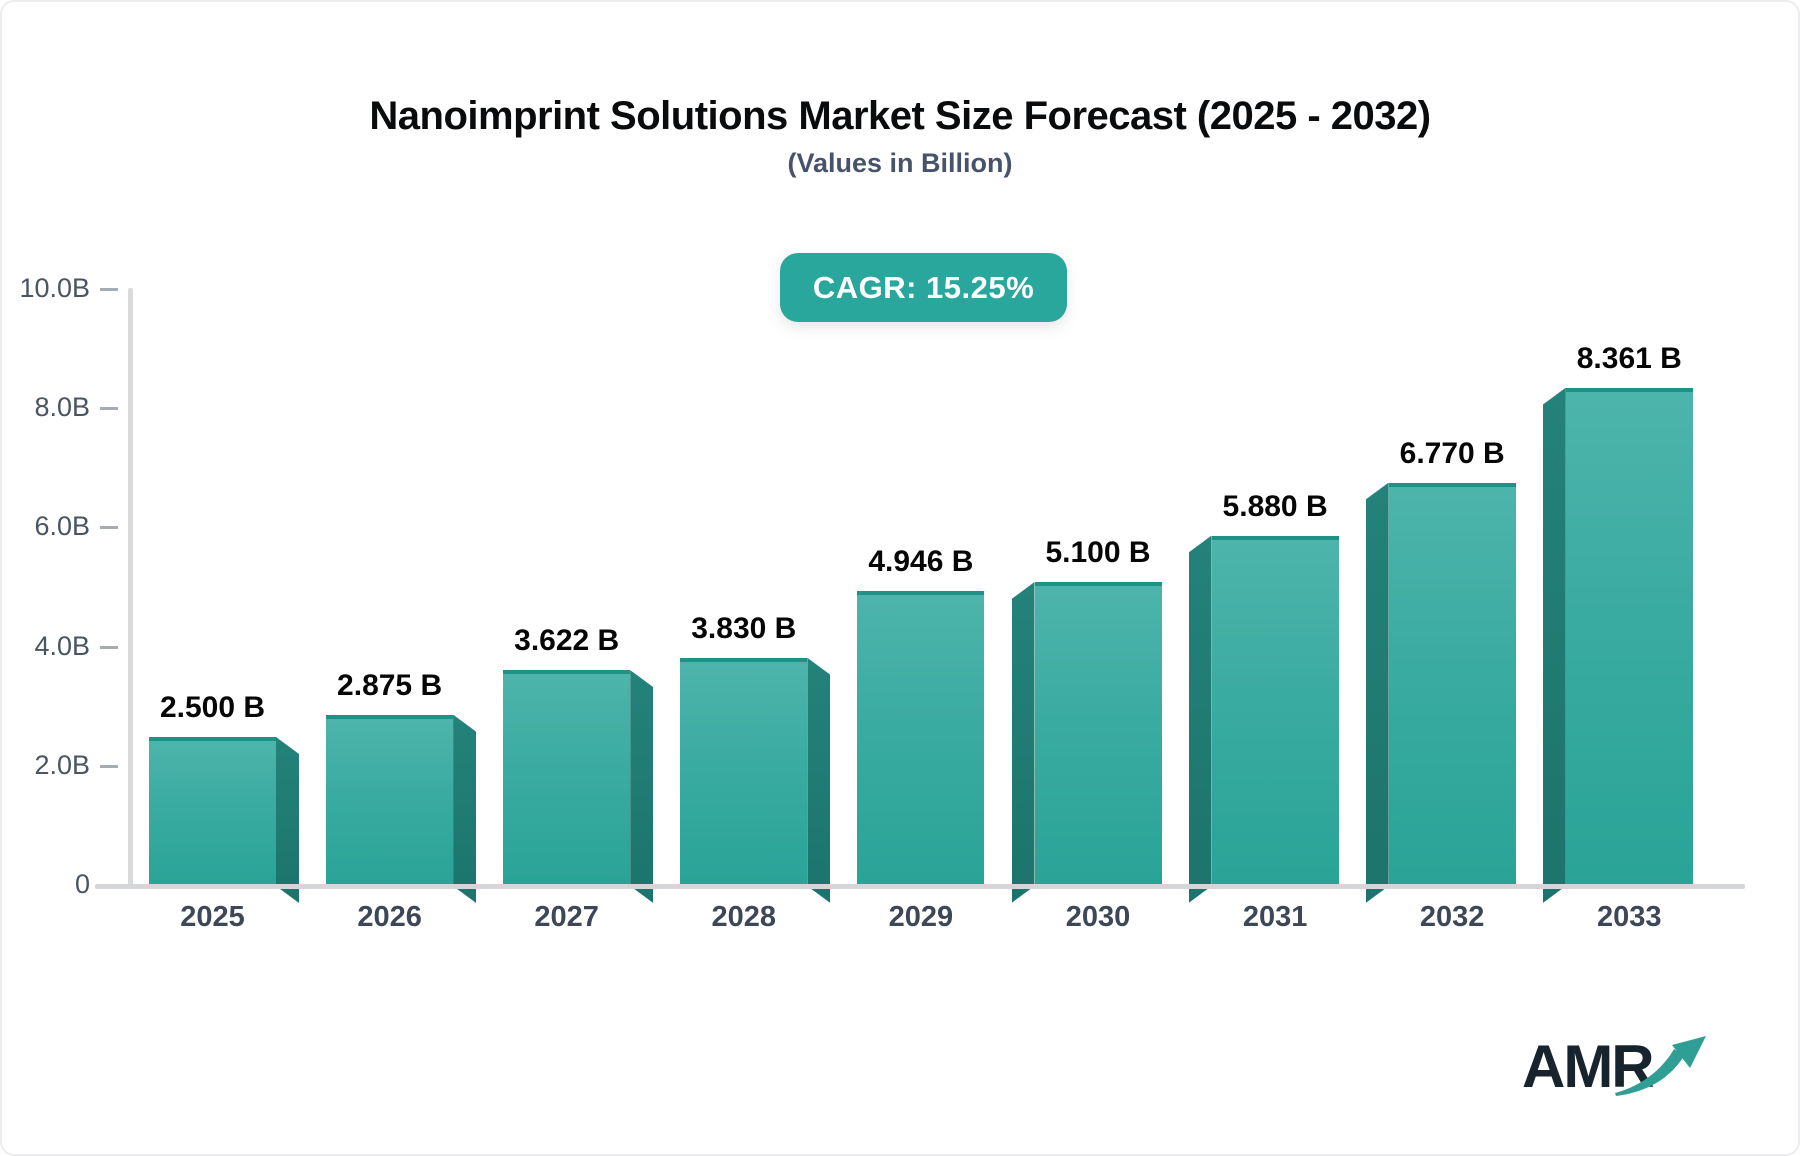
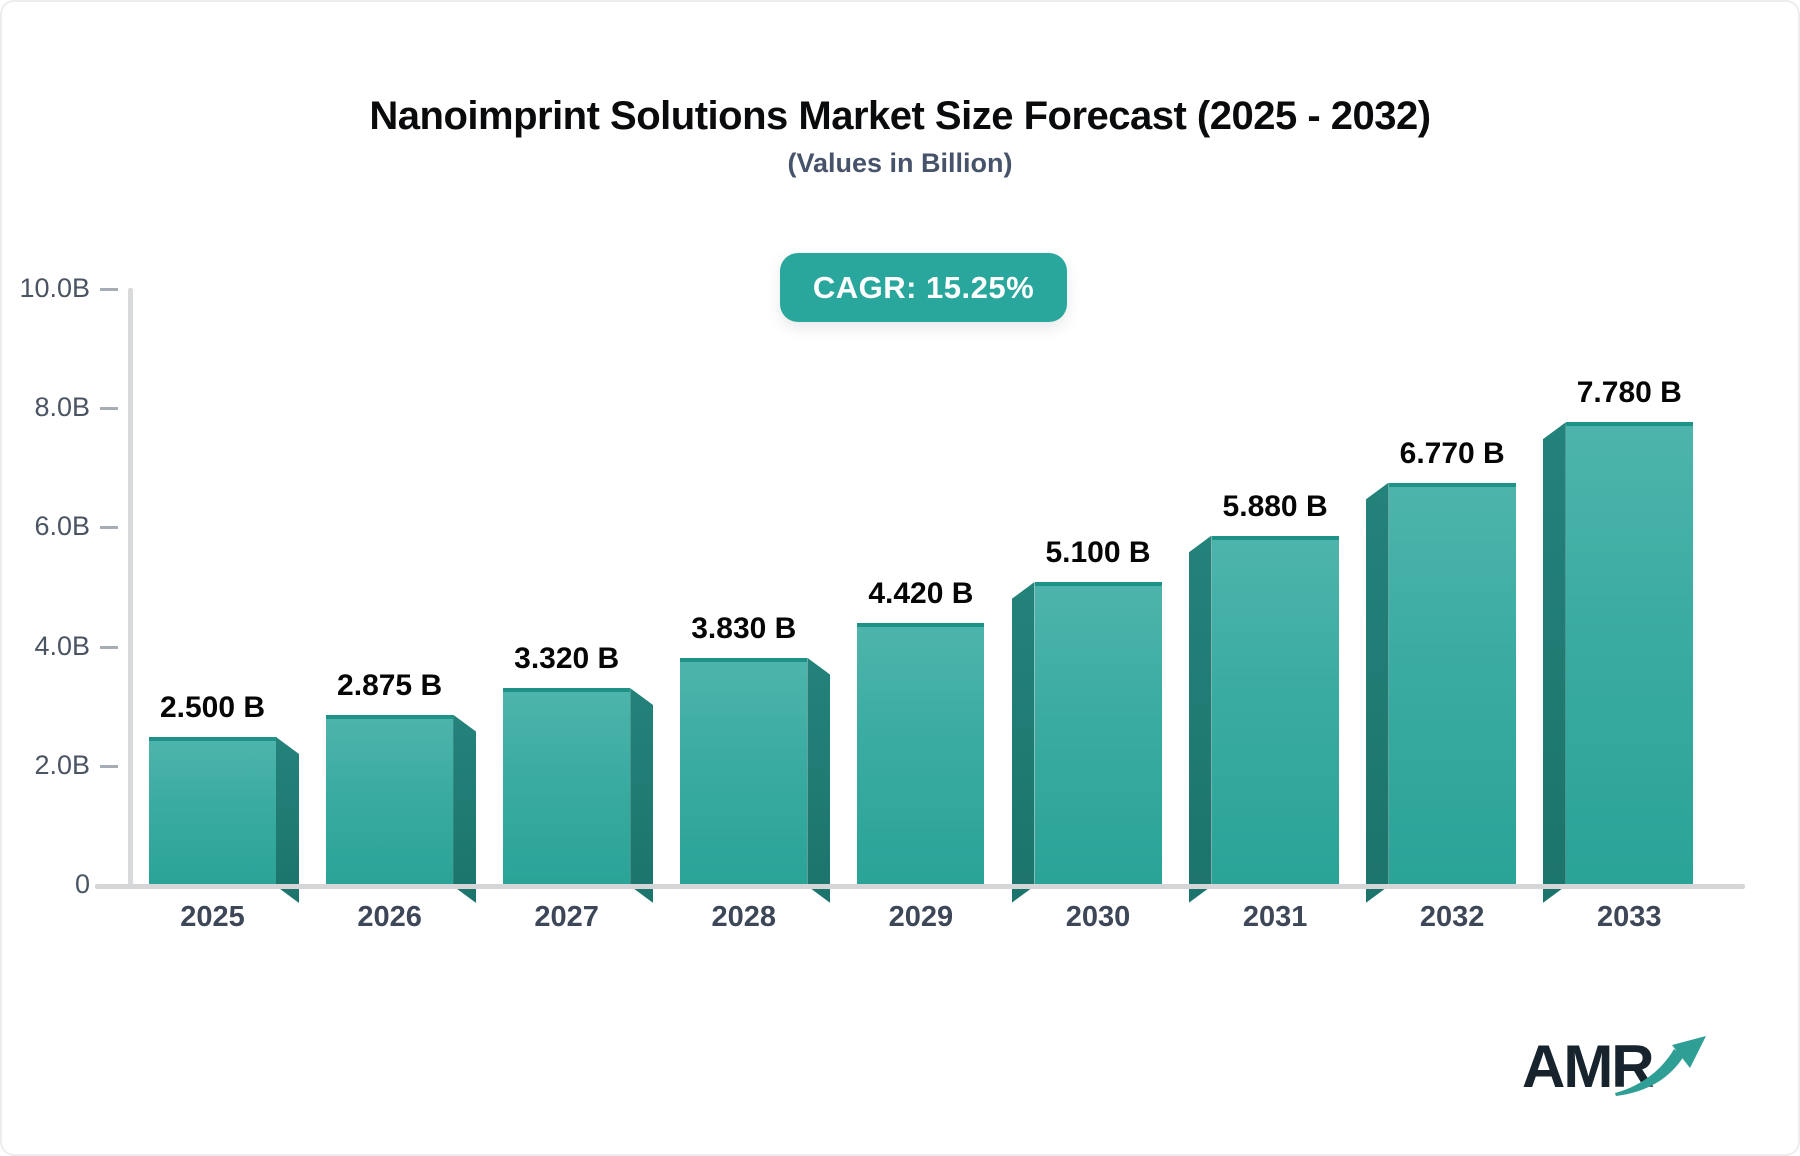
2027: 3.622 -> 3.320
2029: 4.946 -> 4.420
2033: 8.361 -> 7.780
